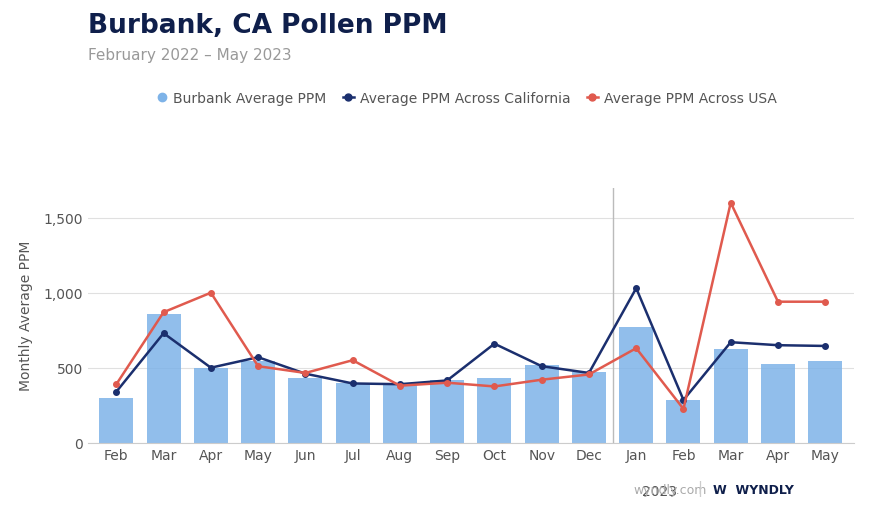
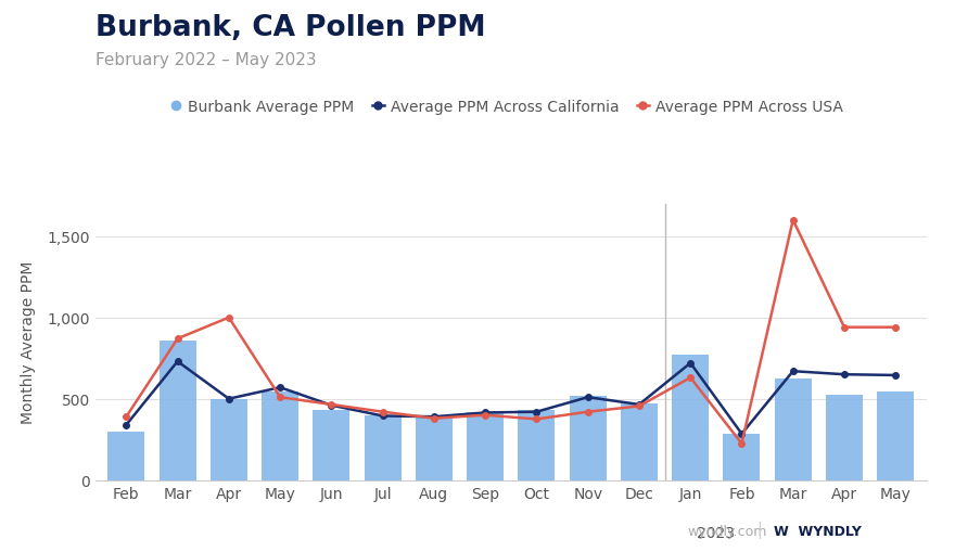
Average PPM Across USA/Jul: 550 -> 420
Average PPM Across California/Oct: 660 -> 420
Average PPM Across California/Jan: 1,030 -> 720
